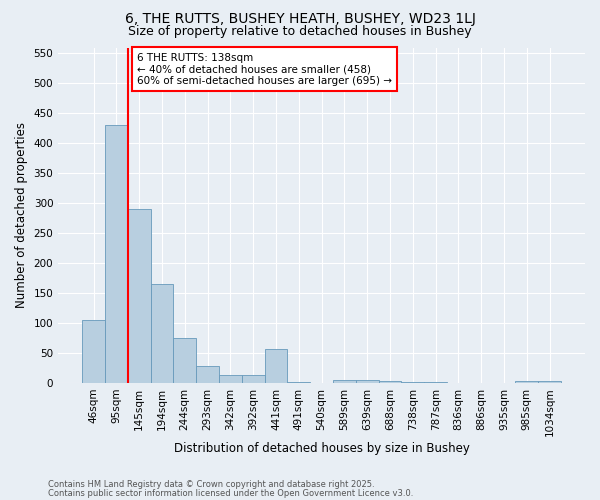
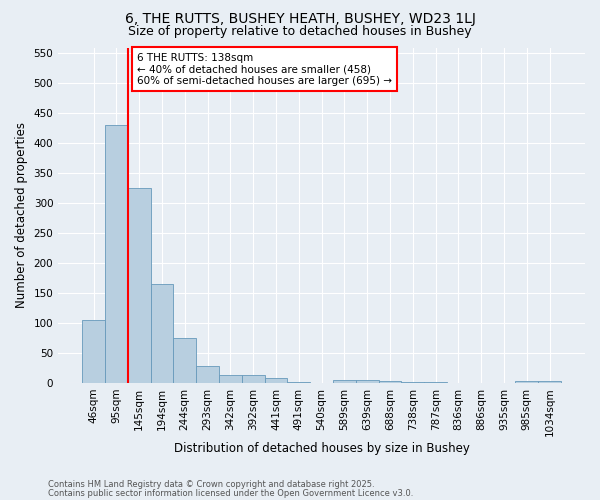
145sqm: 290 -> 325
441sqm: 56 -> 9
